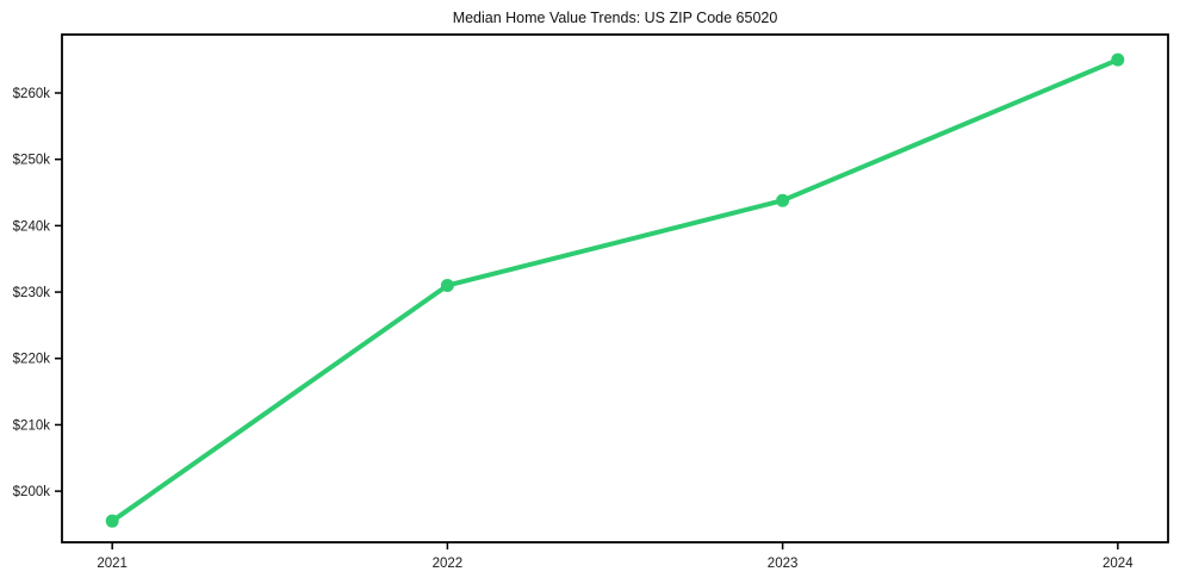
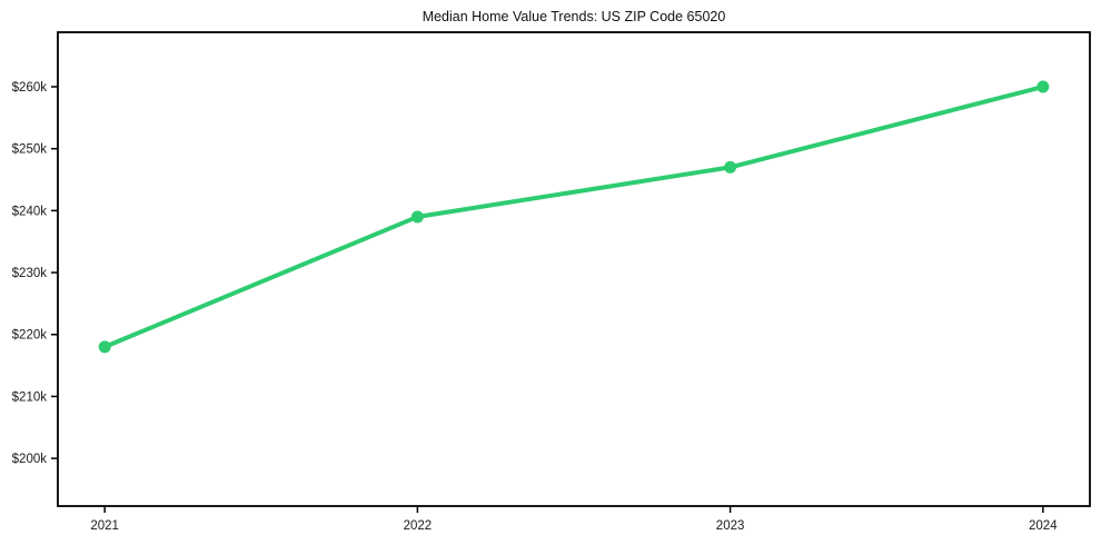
2021: $196k -> $218k
2022: $231k -> $239k
2023: $244k -> $247k
2024: $265k -> $260k
